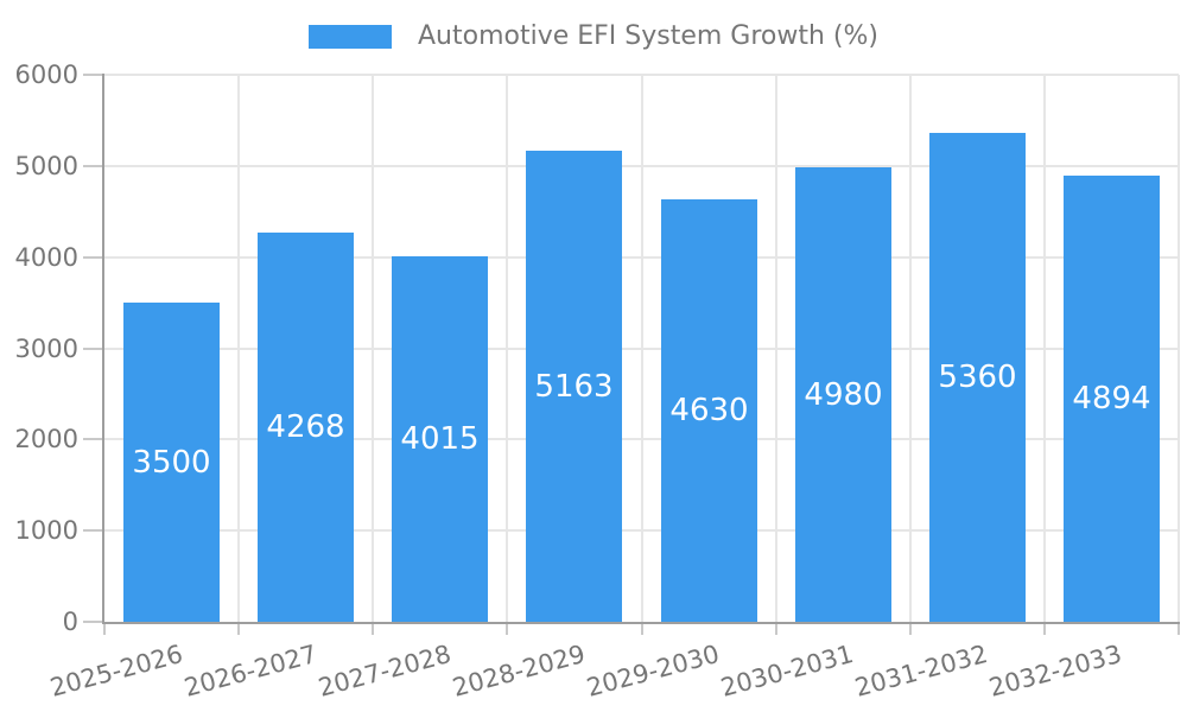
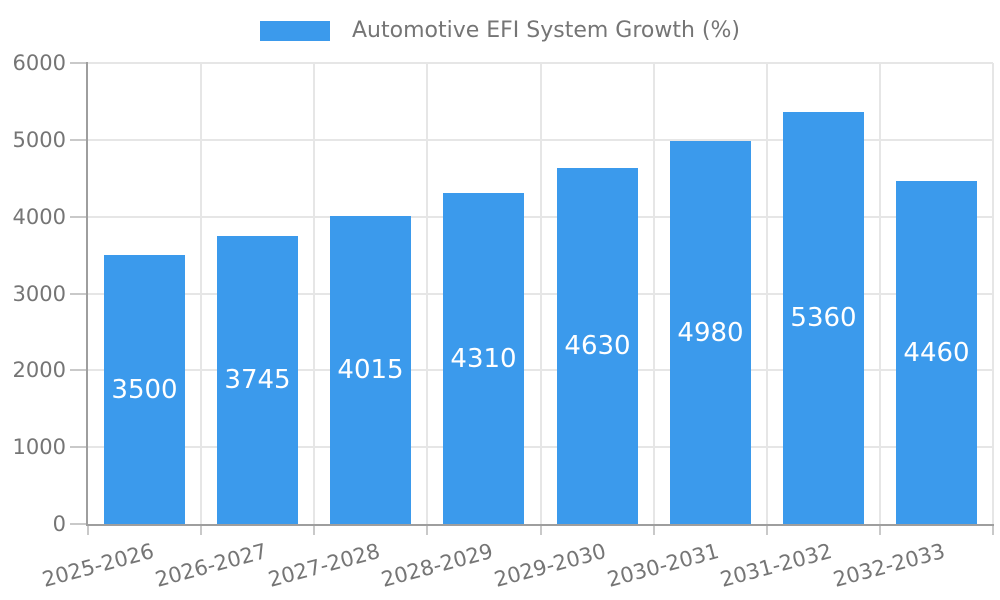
2026-2027: 4268 -> 3745
2028-2029: 5163 -> 4310
2032-2033: 4894 -> 4460
